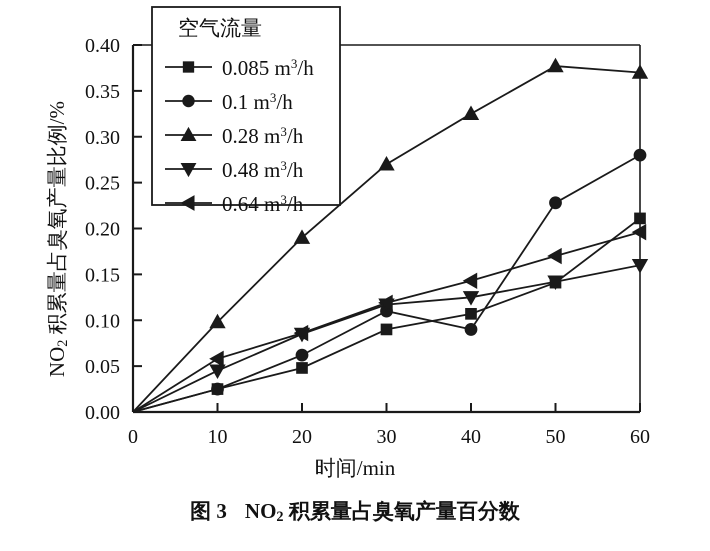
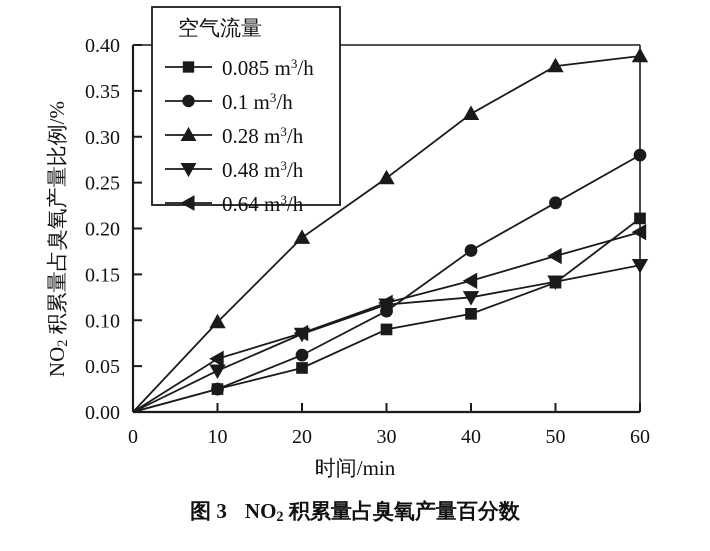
0.28 m3/h/30: 0.27 -> 0.26
0.1 m3/h/40: 0.09 -> 0.18
0.28 m3/h/60: 0.37 -> 0.39
